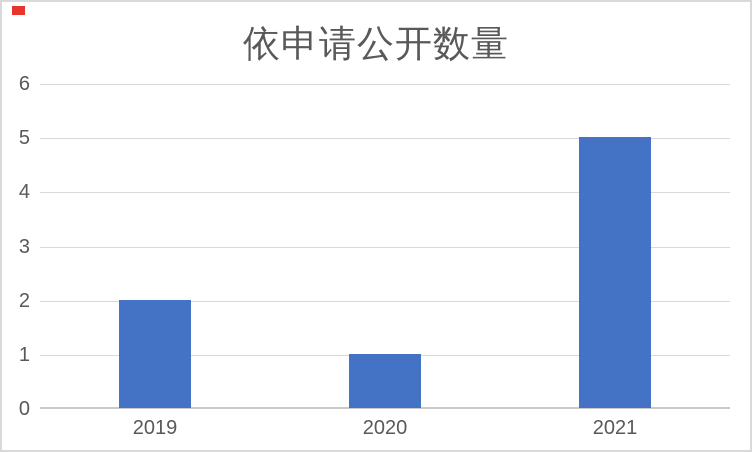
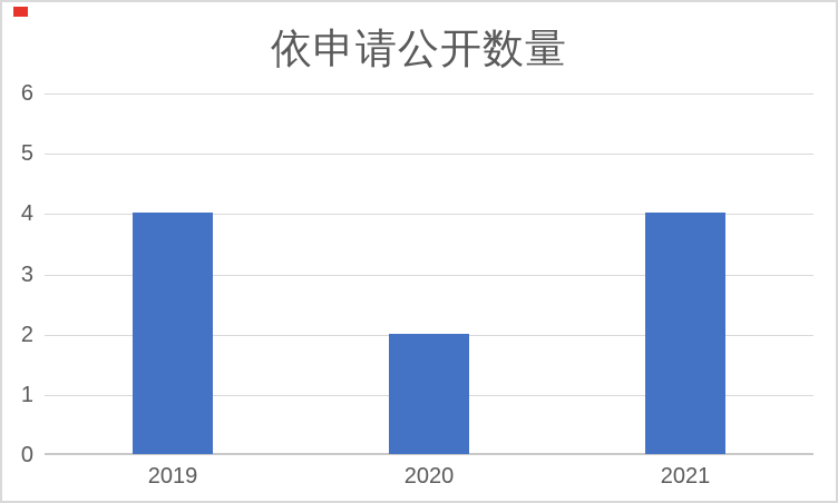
2019: 2 -> 4
2020: 1 -> 2
2021: 5 -> 4
